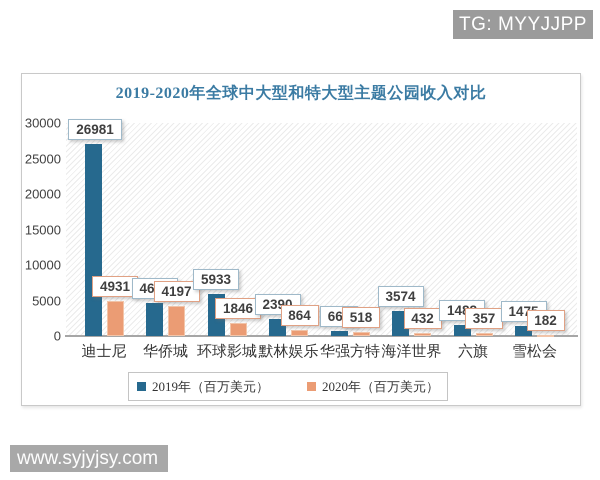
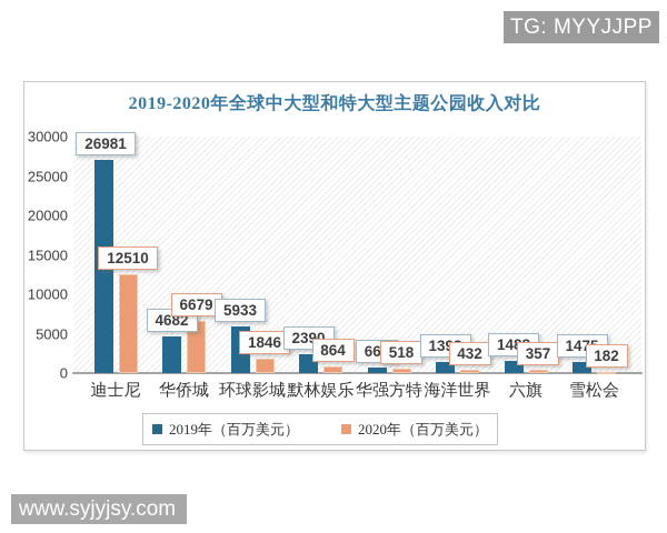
2020年（百万美元）/迪士尼: 4931 -> 12510
2020年（百万美元）/华侨城: 4197 -> 6679
2019年（百万美元）/海洋世界: 3574 -> 1398
